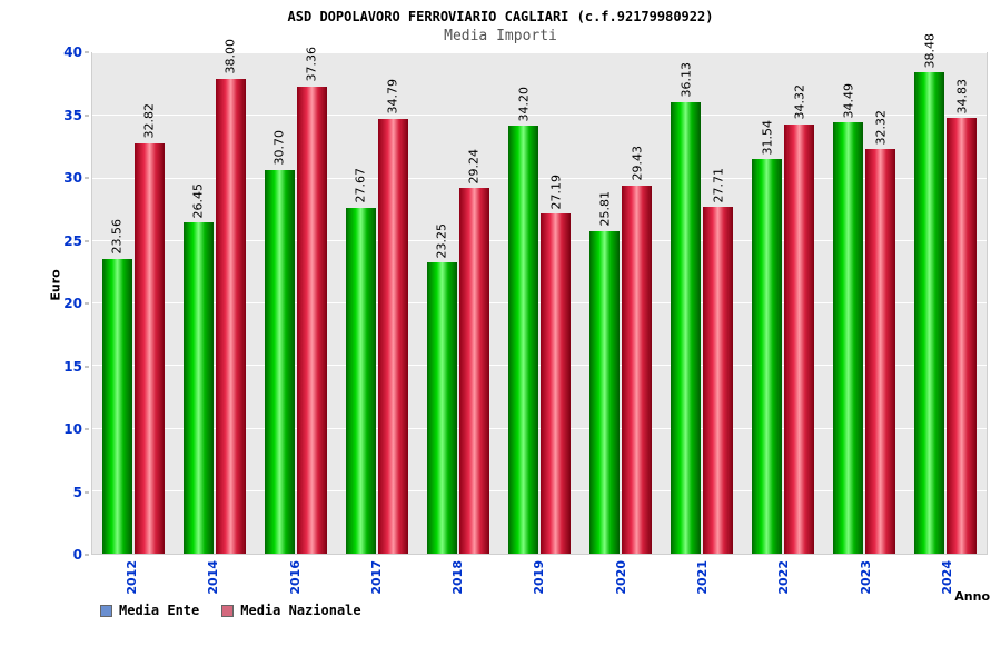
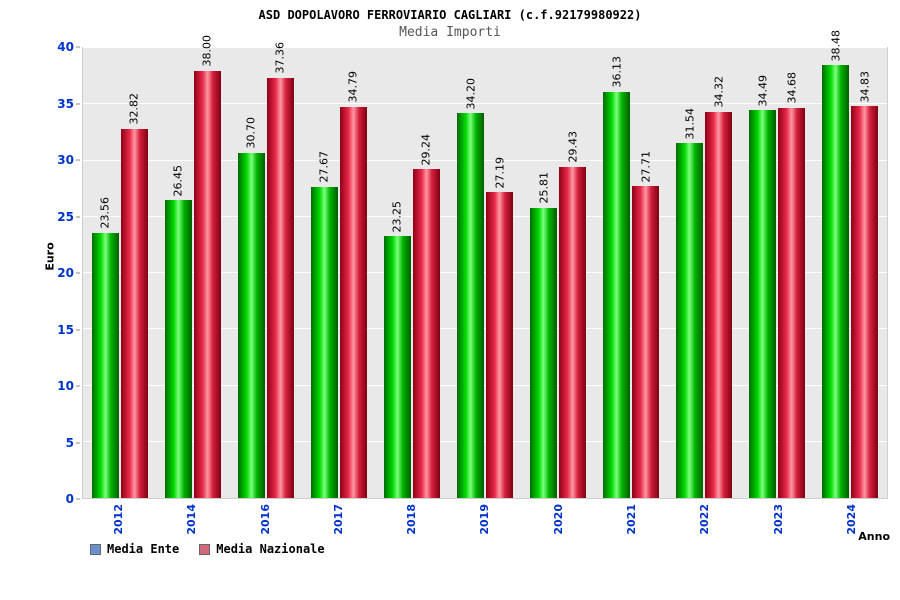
Media Nazionale/2023: 32.32 -> 34.68
